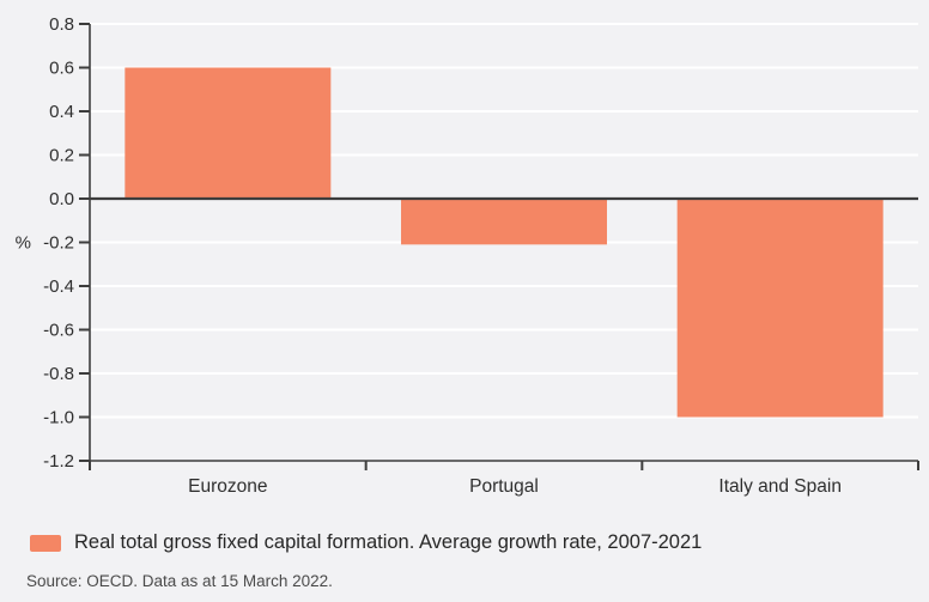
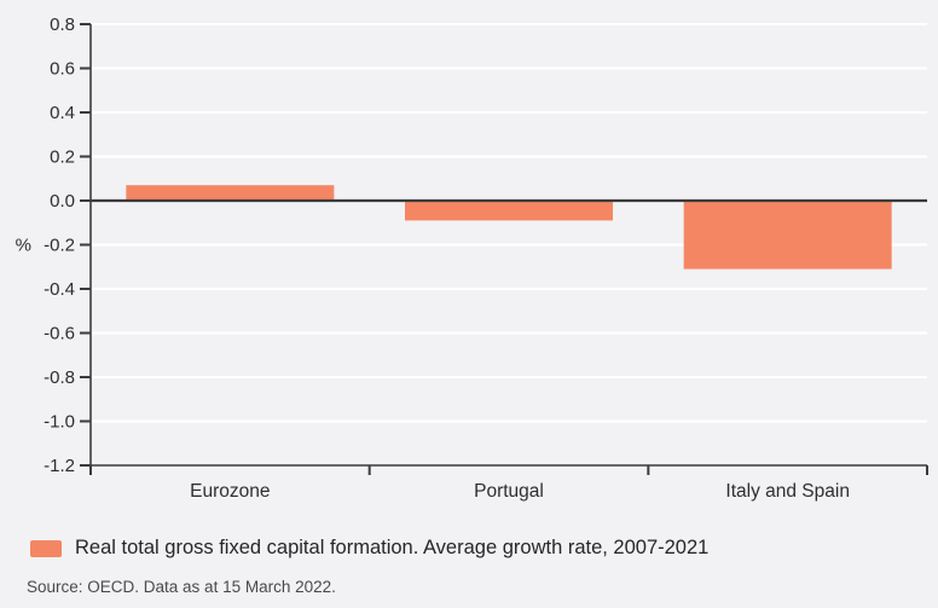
Eurozone: 0.60 -> 0.07
Portugal: -0.21 -> -0.09
Italy and Spain: -1.00 -> -0.31
